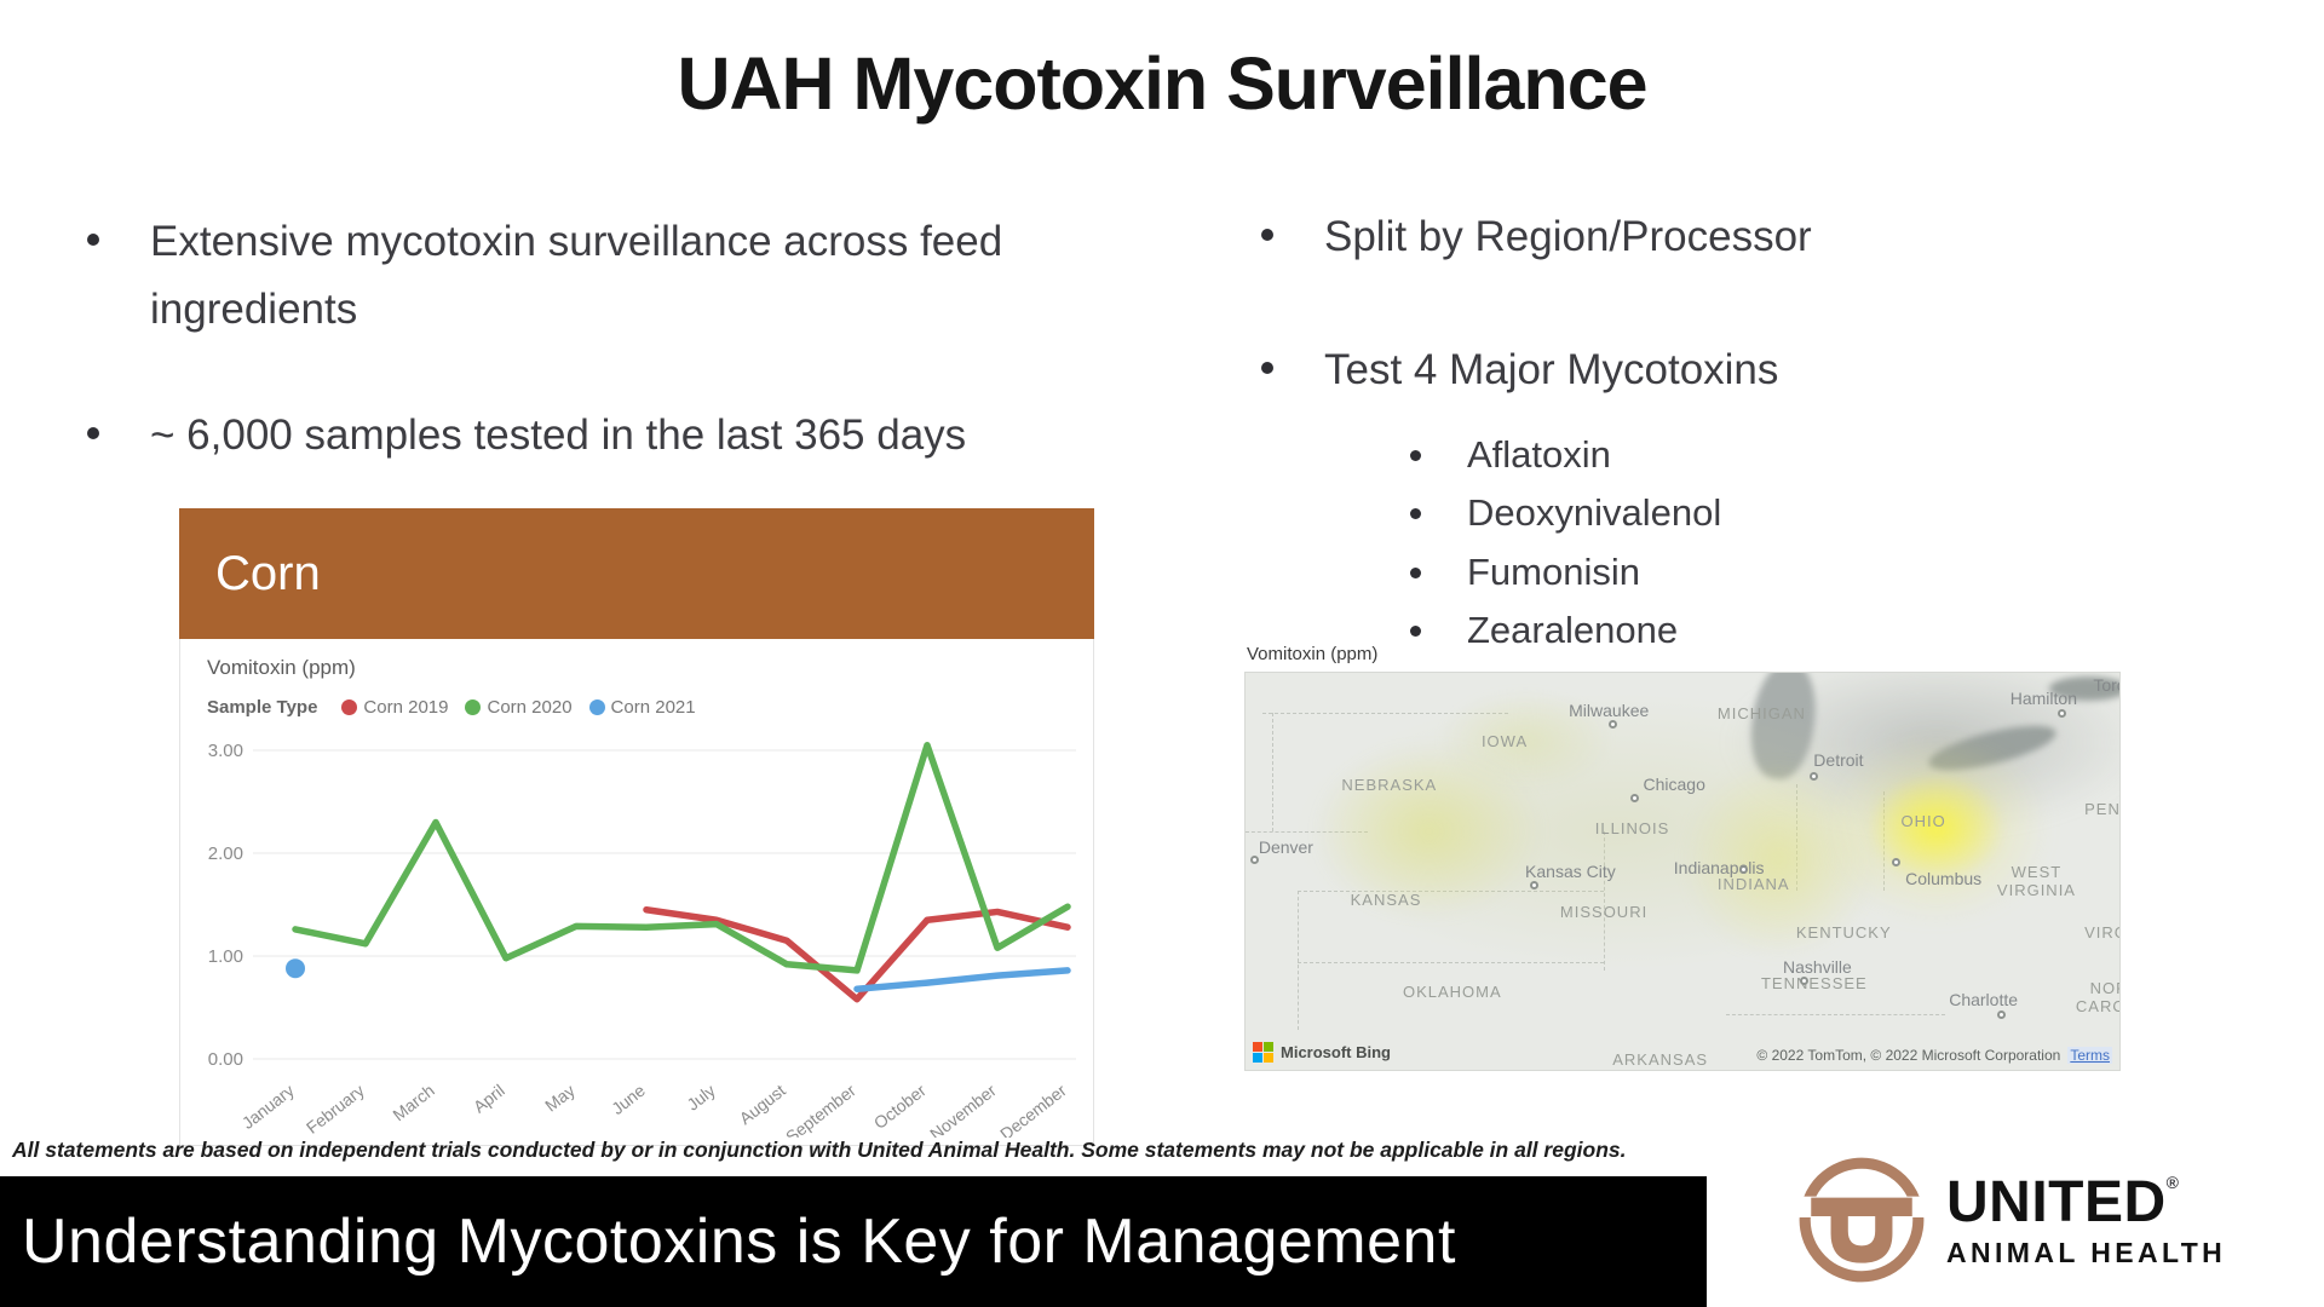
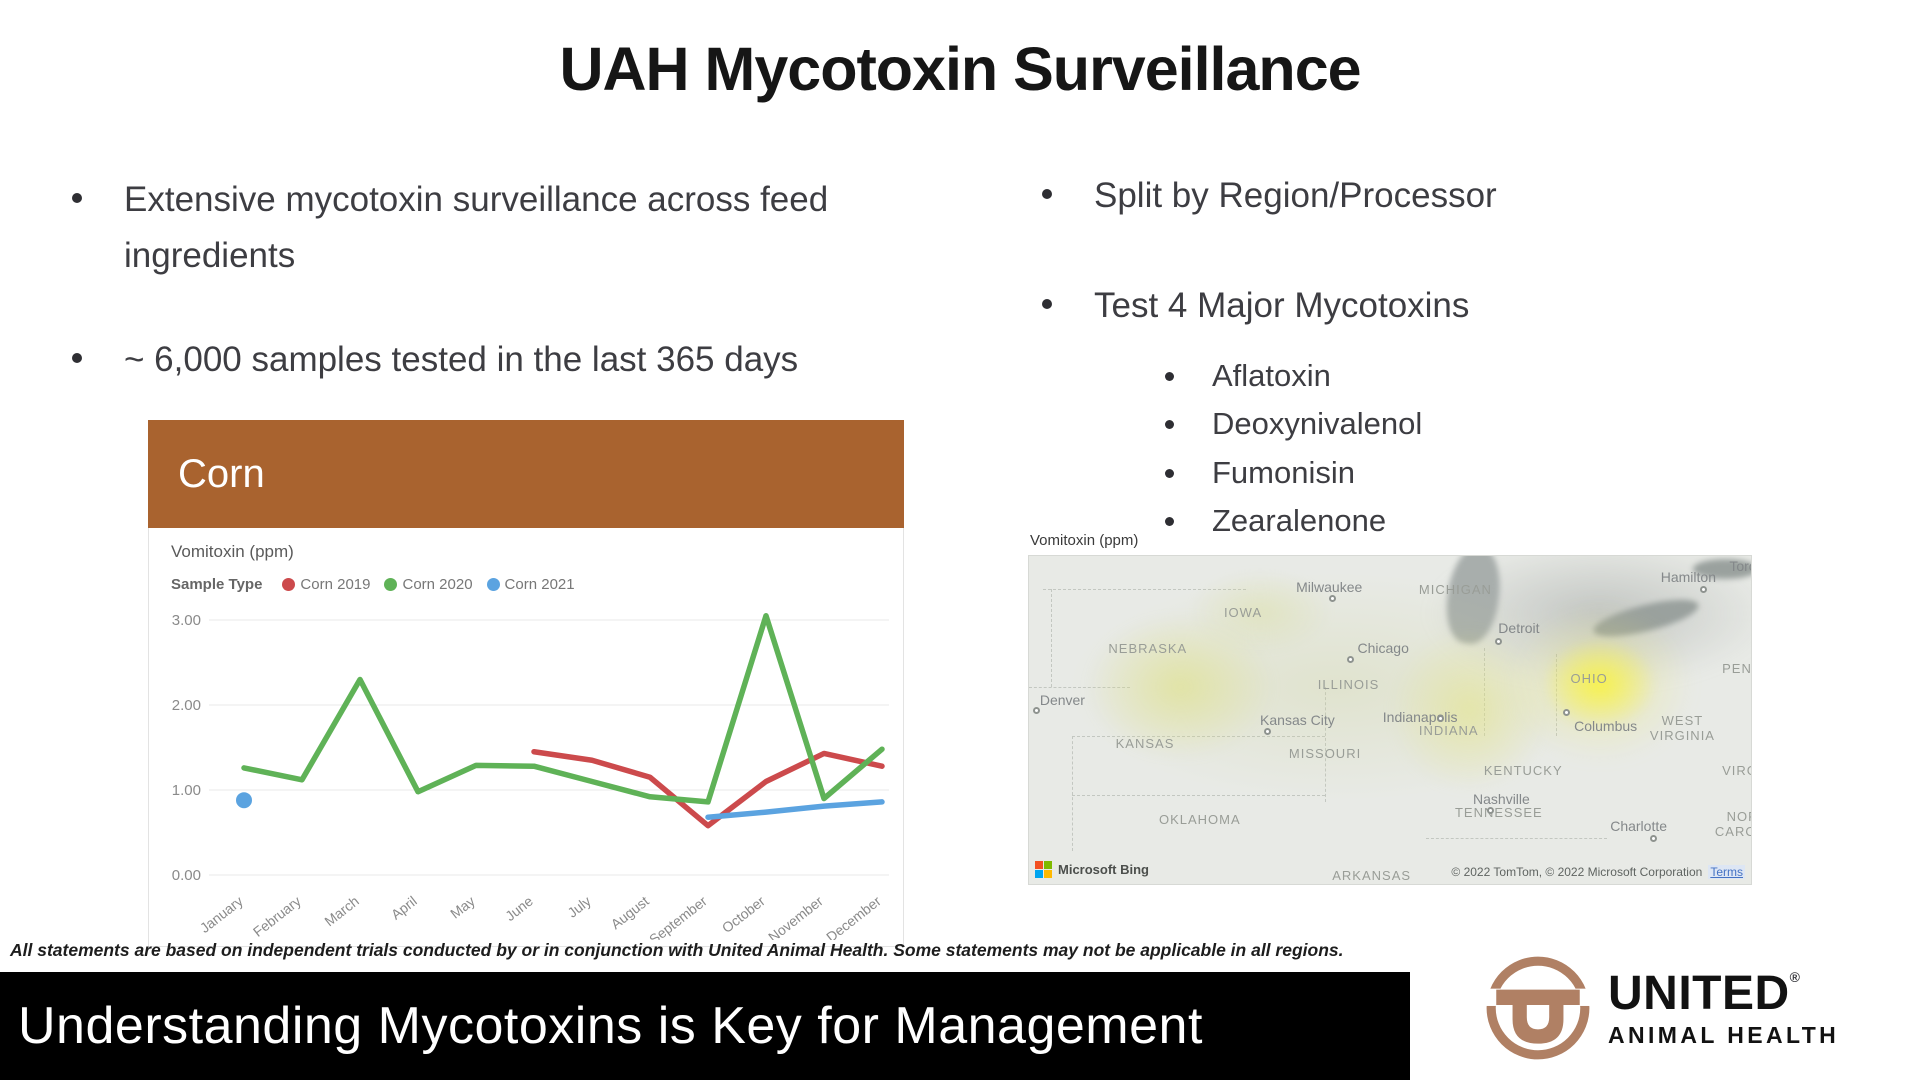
Corn 2020/July: 1.3 -> 1.1
Corn 2019/October: 1.4 -> 1.1
Corn 2020/November: 1.1 -> 0.9
